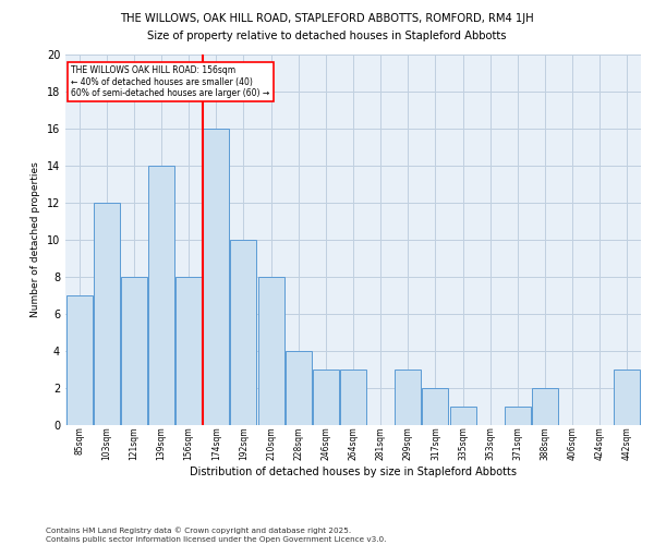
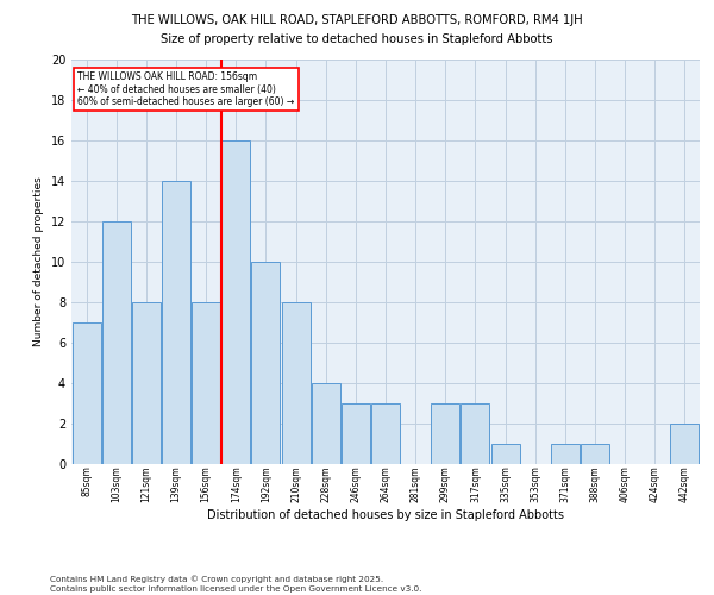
317sqm: 2 -> 3
388sqm: 2 -> 1
442sqm: 3 -> 2
